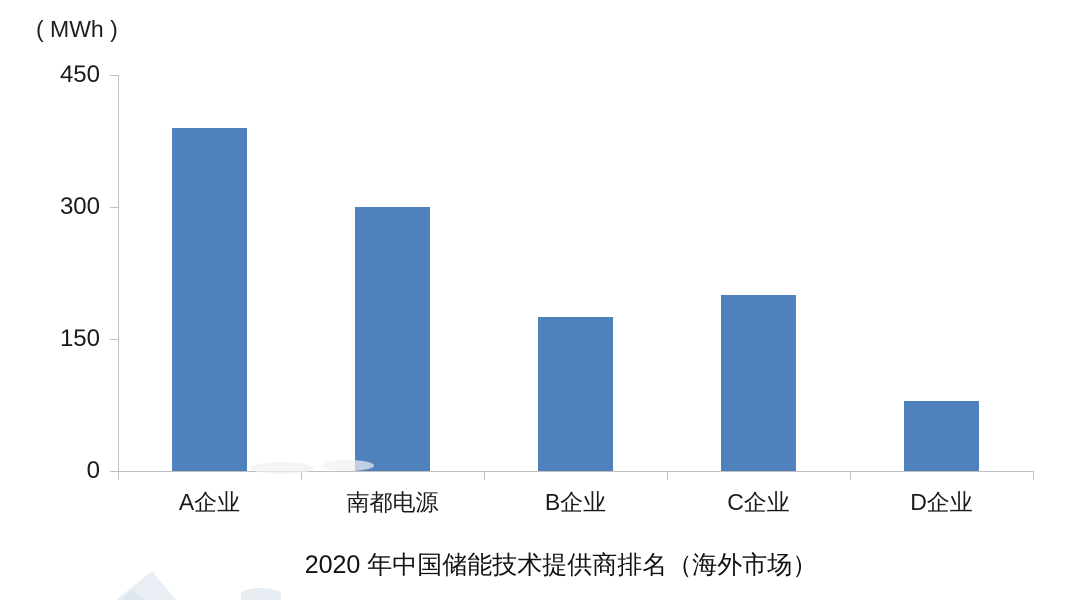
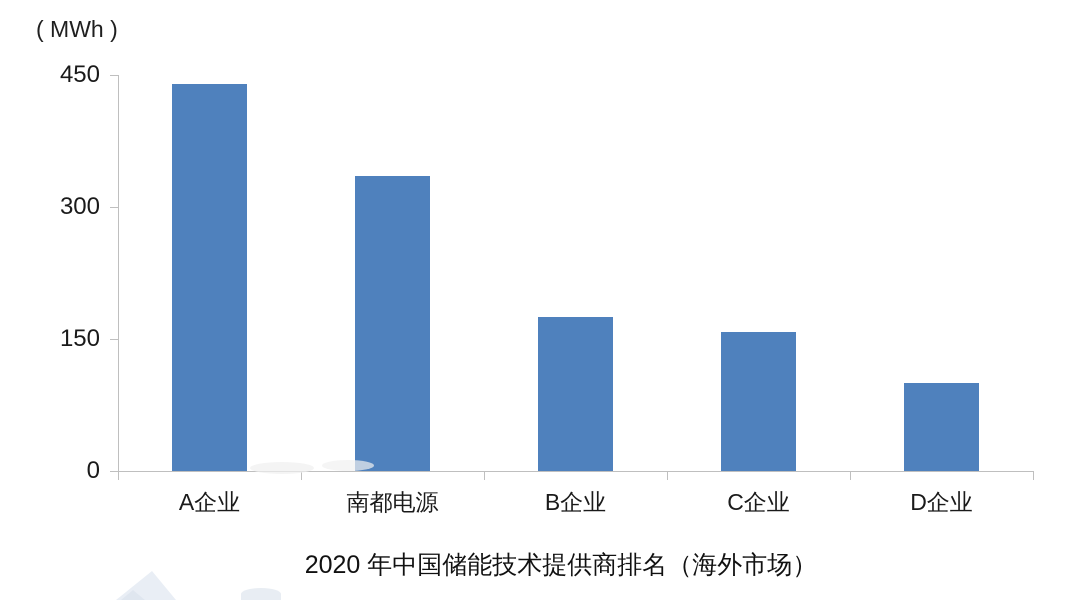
A企业: 390 -> 440
南都电源: 300 -> 340
C企业: 200 -> 160
D企业: 80 -> 100
